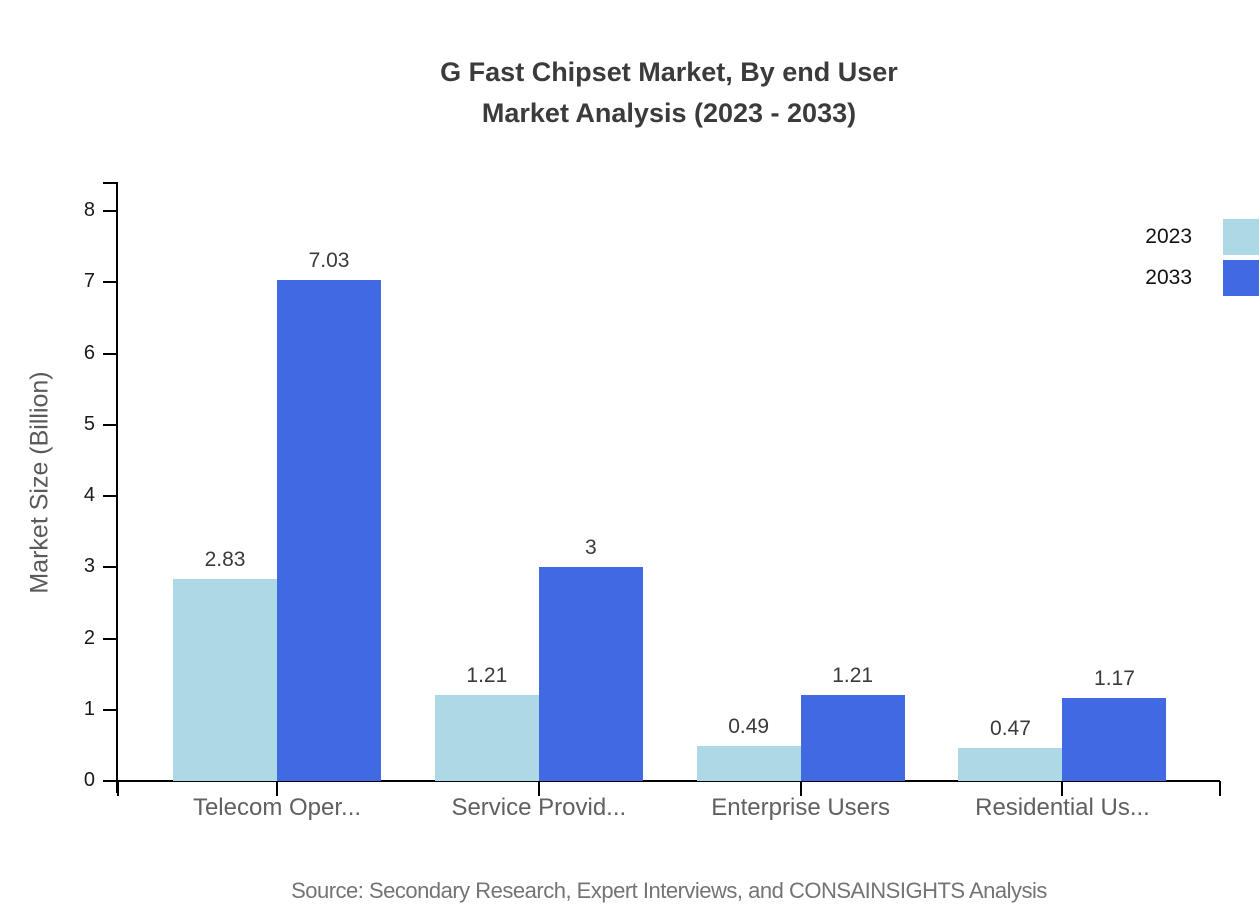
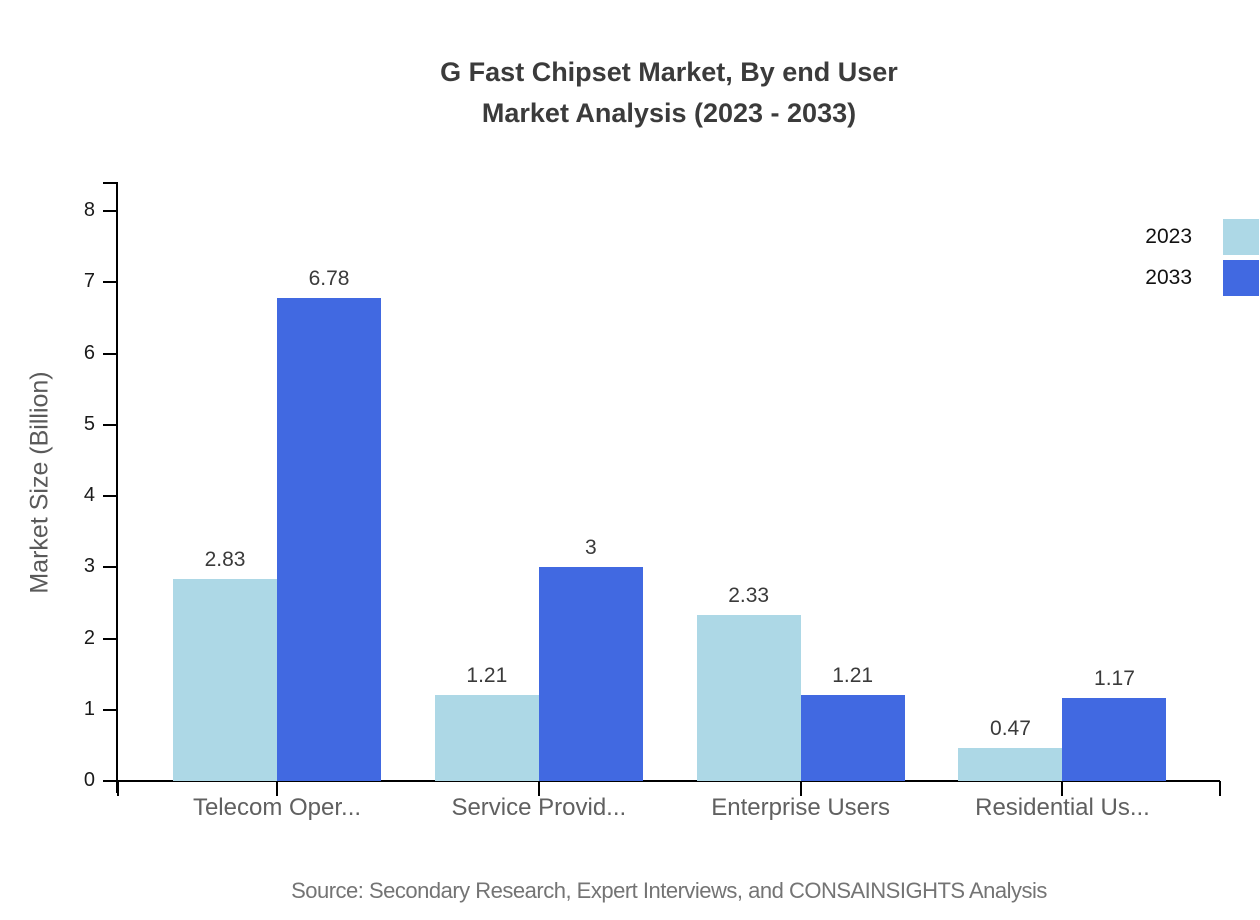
2033/Telecom Oper...: 7.03 -> 6.78
2023/Enterprise Users: 0.49 -> 2.33
